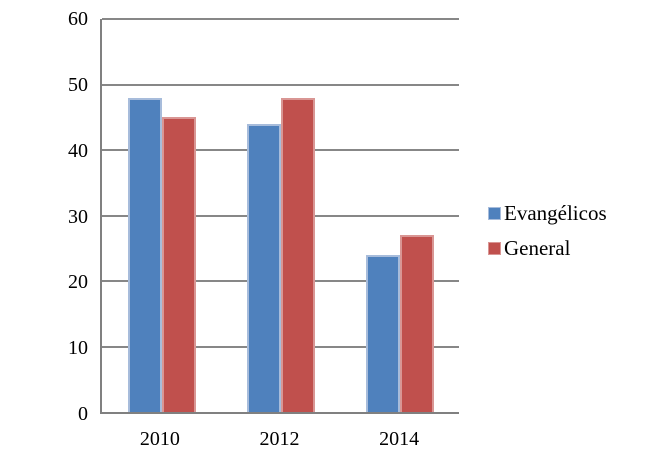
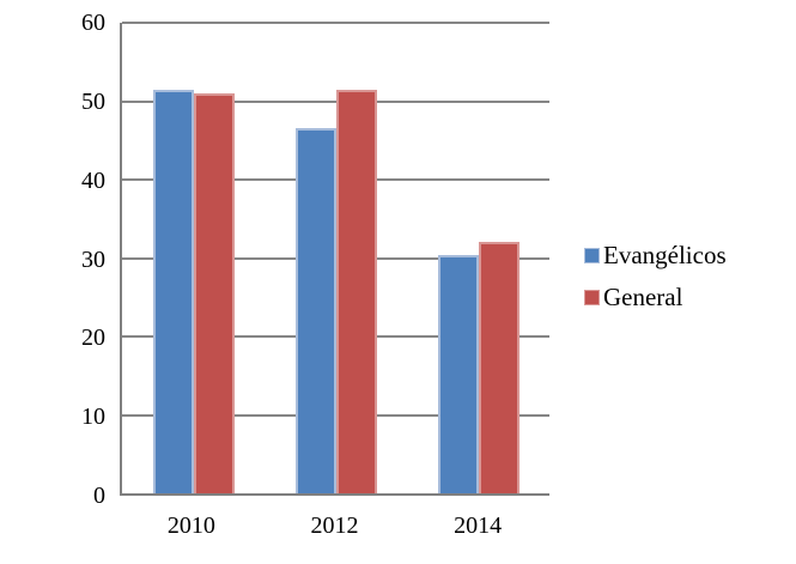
Evangélicos/2010: 48 -> 52
General/2010: 45 -> 51
Evangélicos/2012: 44 -> 46
General/2012: 48 -> 51
Evangélicos/2014: 24 -> 30
General/2014: 27 -> 32
